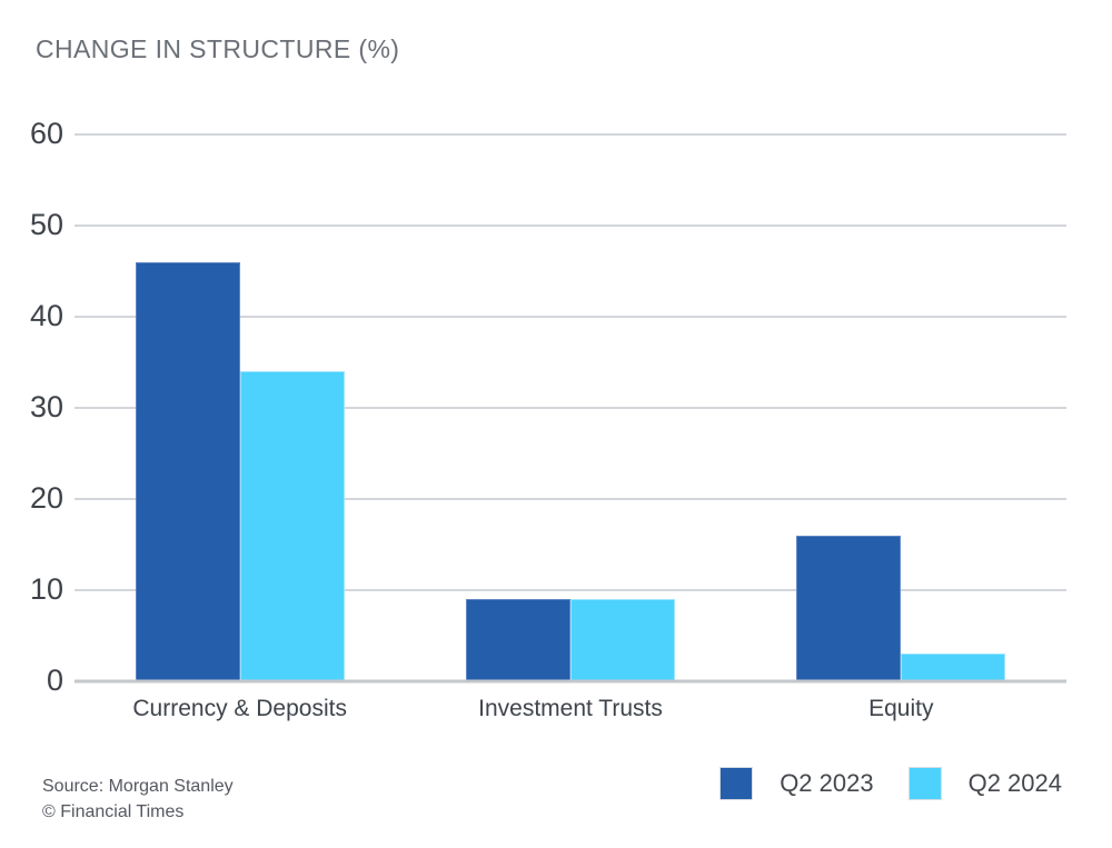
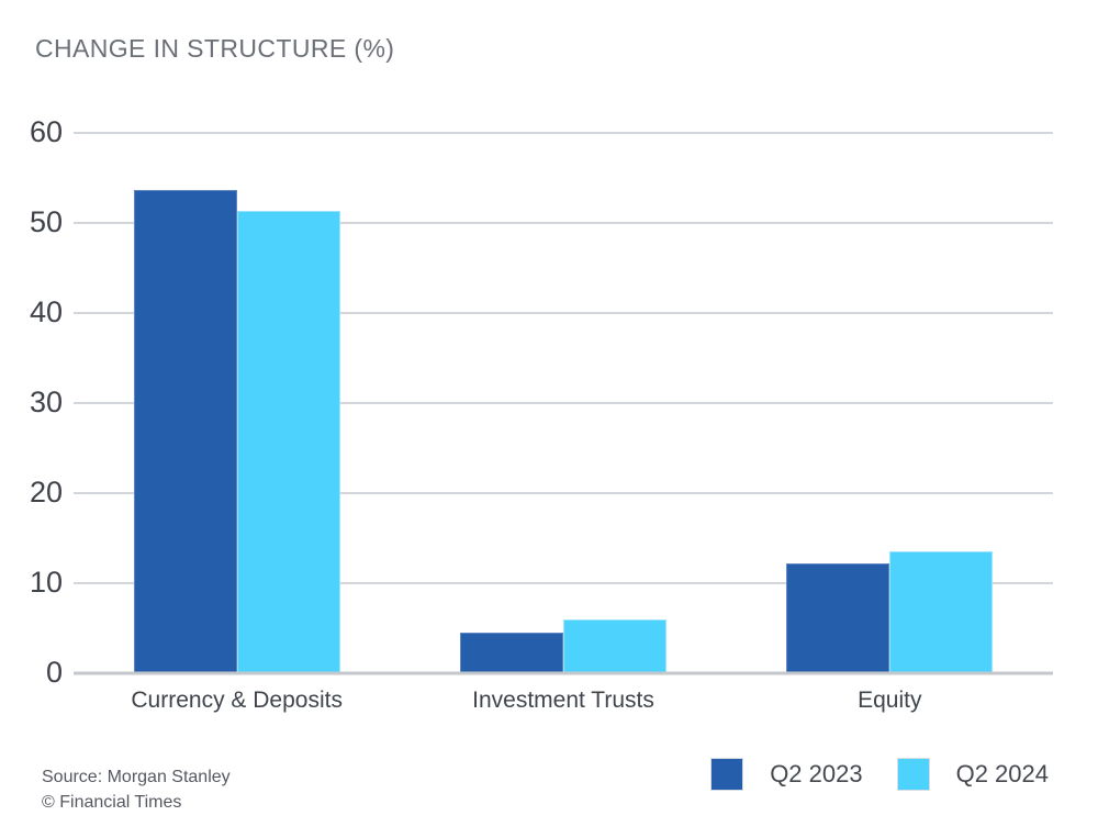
Q2 2023/Currency & Deposits: 46 -> 54
Q2 2024/Currency & Deposits: 34 -> 51
Q2 2023/Investment Trusts: 9 -> 4
Q2 2024/Investment Trusts: 9 -> 6
Q2 2023/Equity: 16 -> 12
Q2 2024/Equity: 3 -> 14
